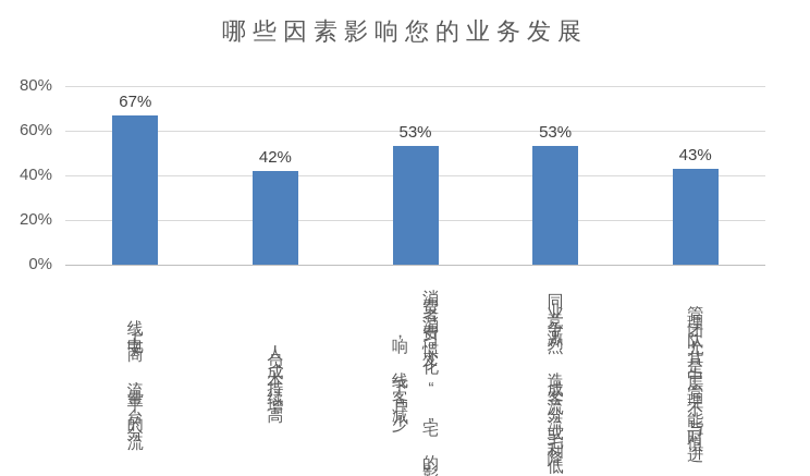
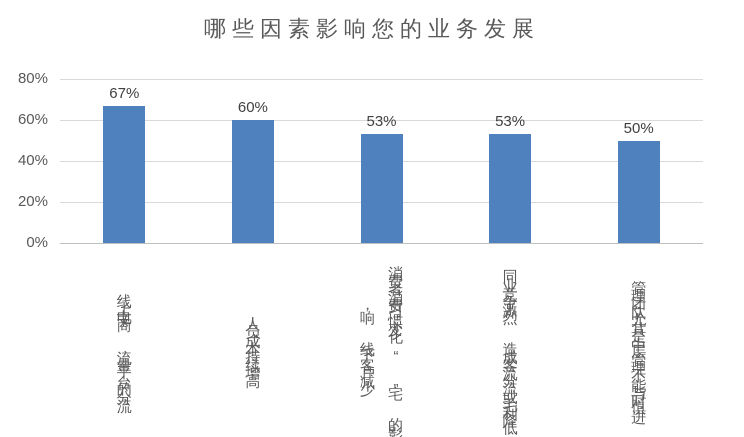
人员成本持续增高: 42% -> 60%
管理团队尤其是中层管理不能与时俱进: 43% -> 50%
